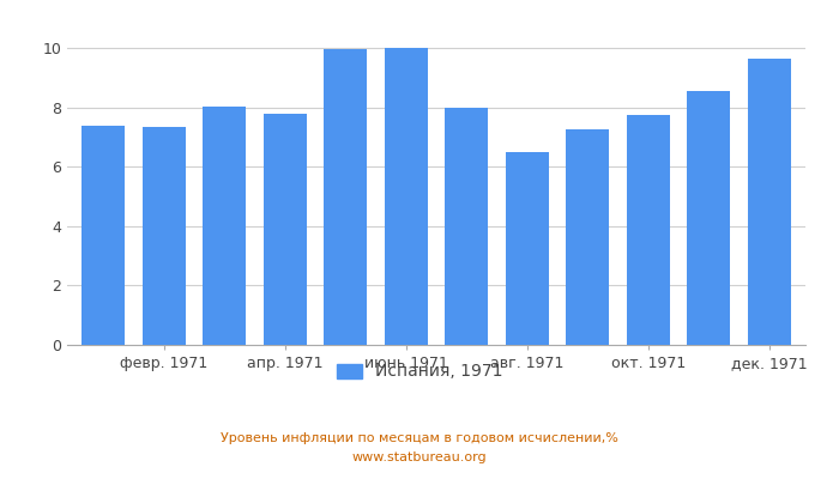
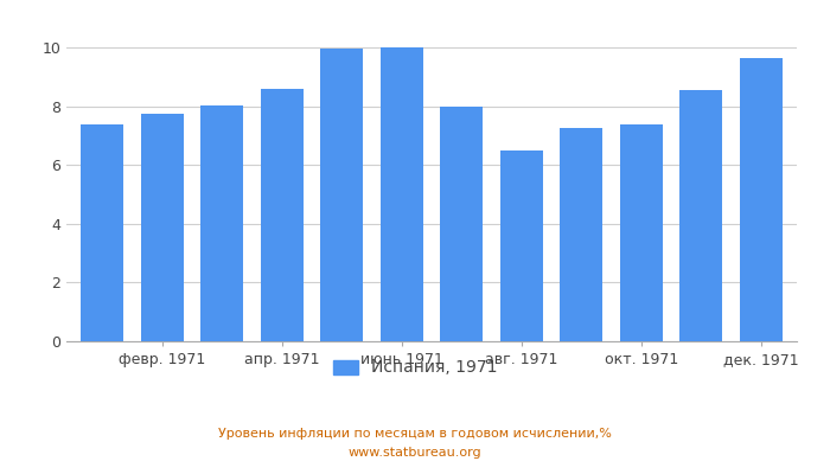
февр. 1971: 7.35 -> 7.75
апр. 1971: 7.80 -> 8.60
окт. 1971: 7.75 -> 7.40
